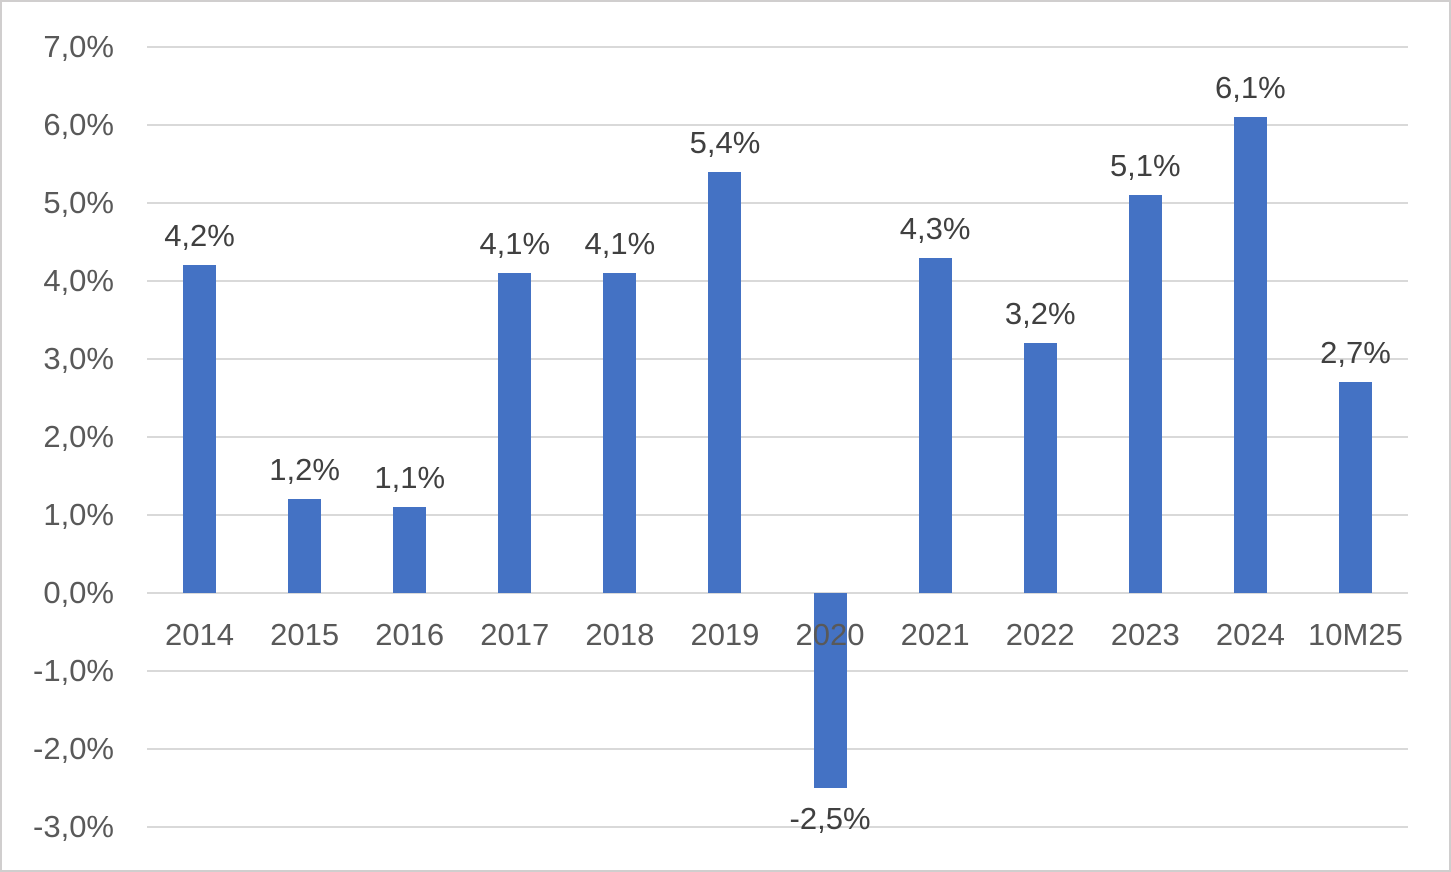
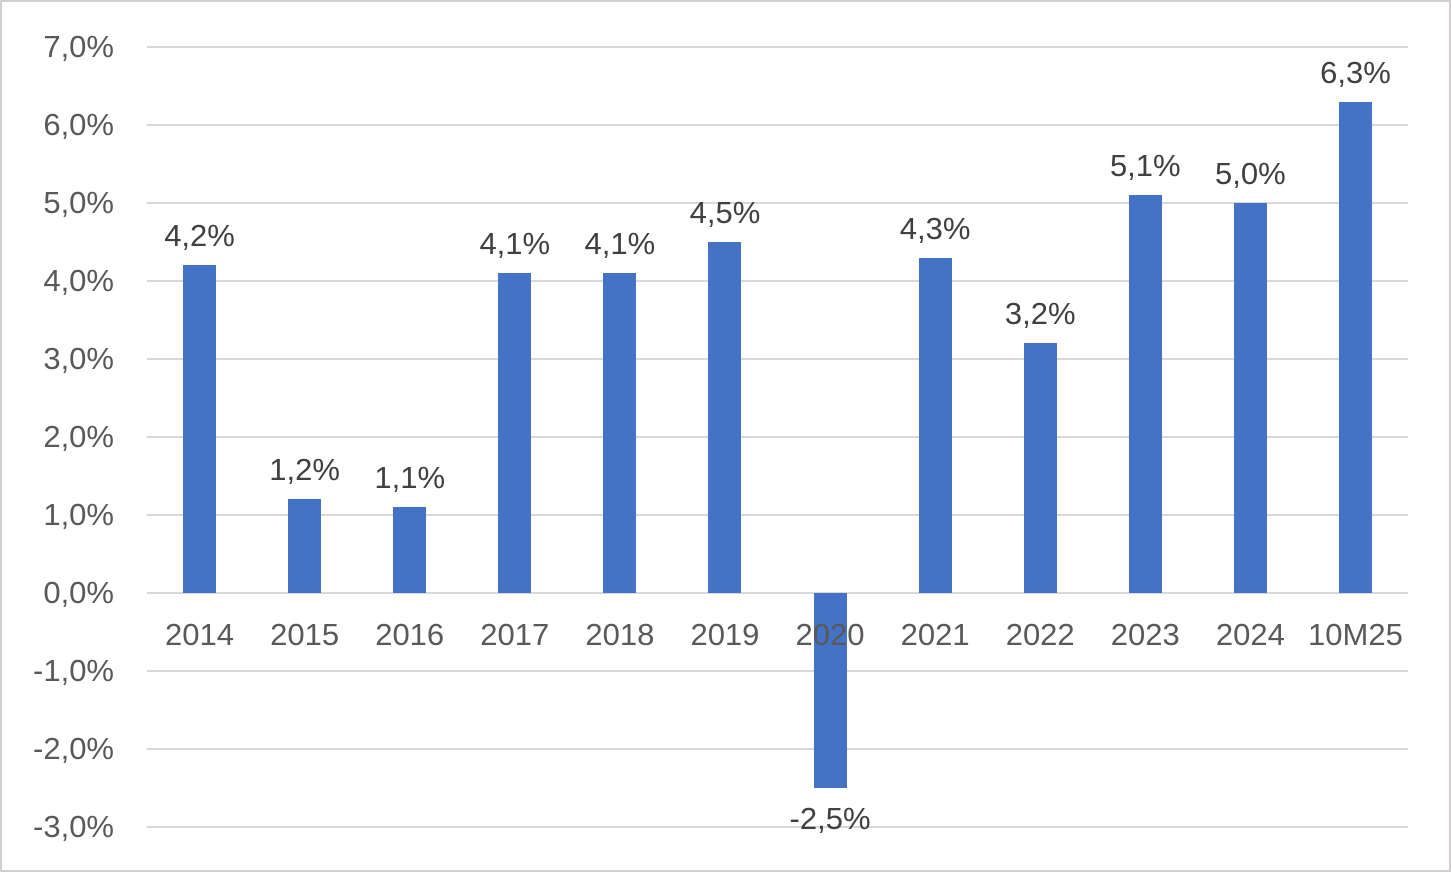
2019: 5,4% -> 4,5%
2024: 6,1% -> 5,0%
10M25: 2,7% -> 6,3%
